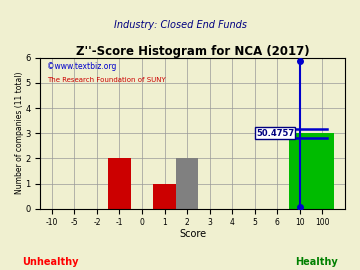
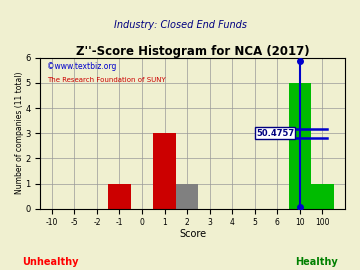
-1: 2 -> 1
1: 1 -> 3
2: 2 -> 1
10: 3 -> 5
100: 3 -> 1
